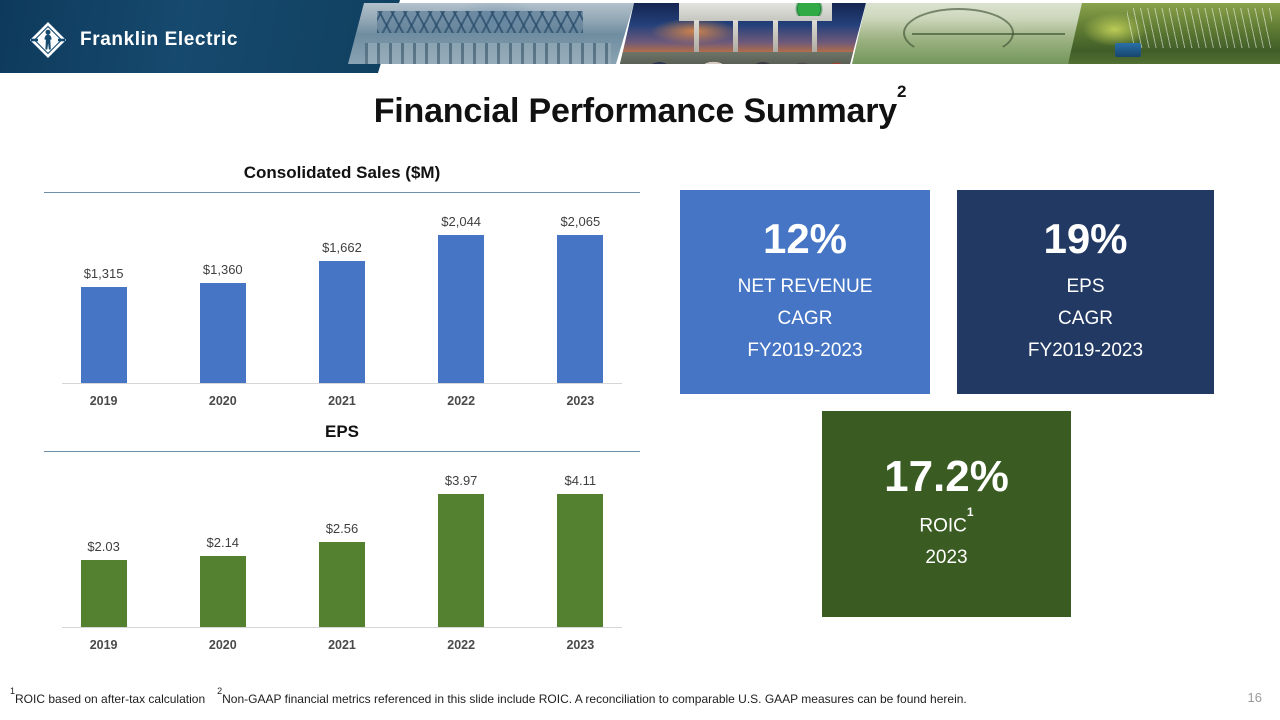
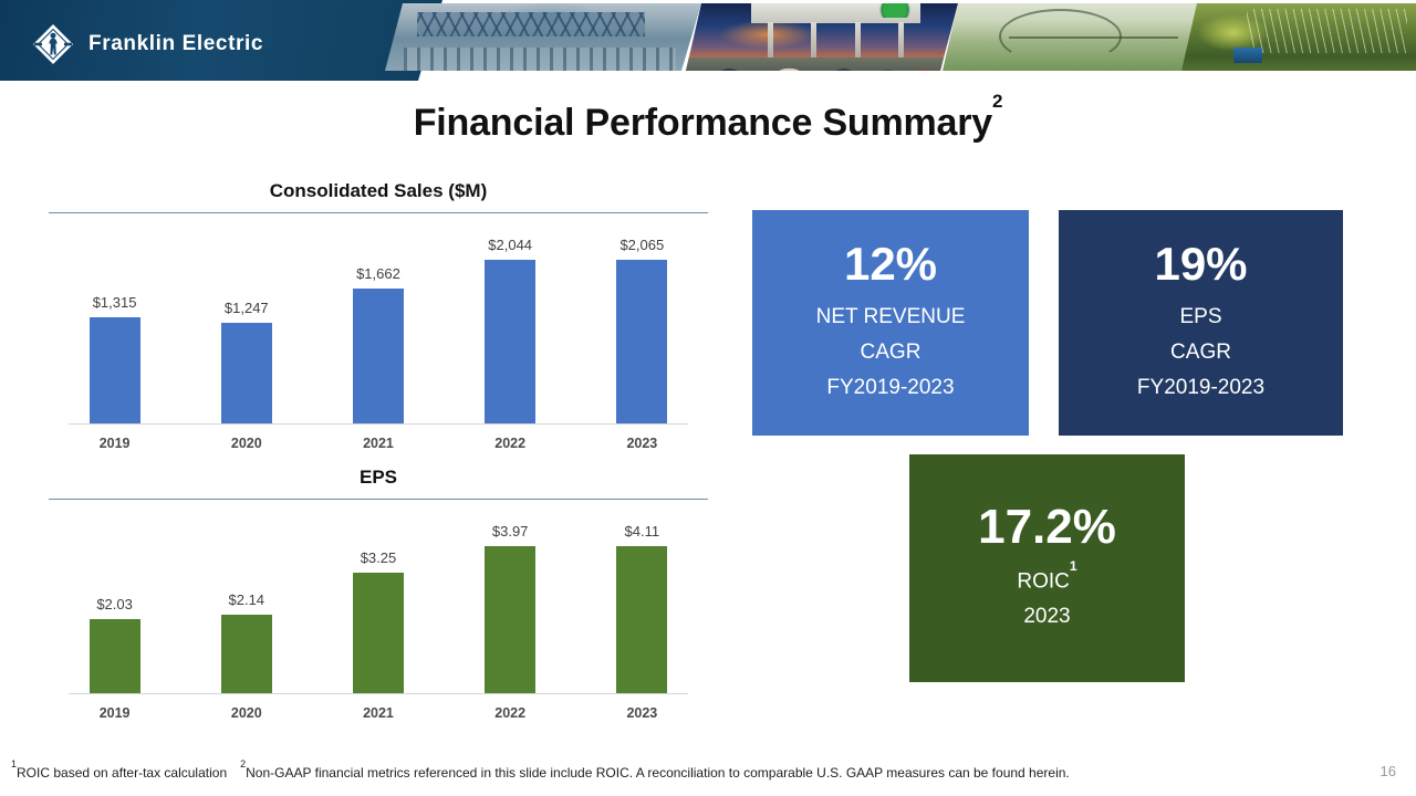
Consolidated Sales ($M)/2020: $1,360 -> $1,247
EPS/2021: $2.56 -> $3.25
